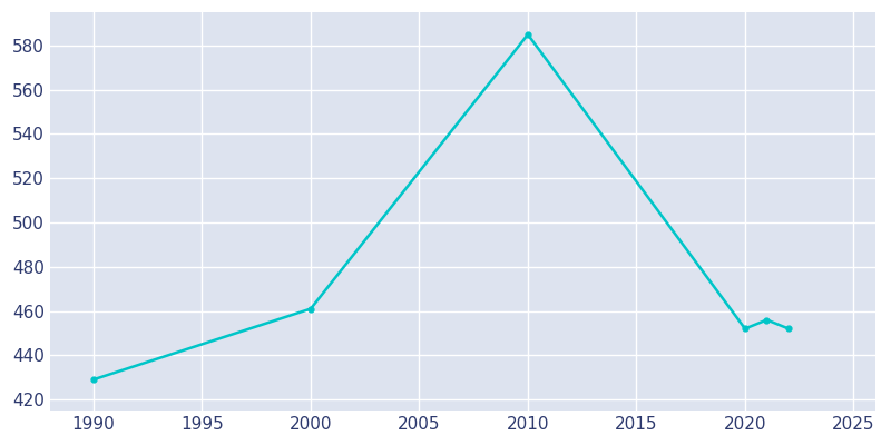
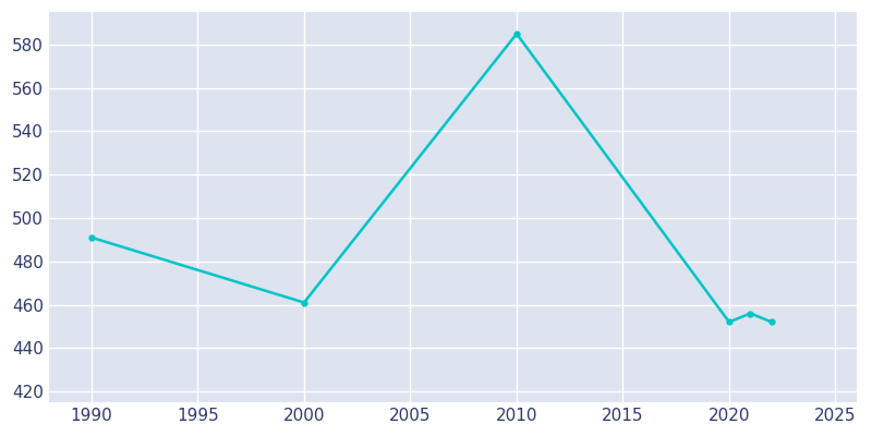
1990: 429 -> 491
